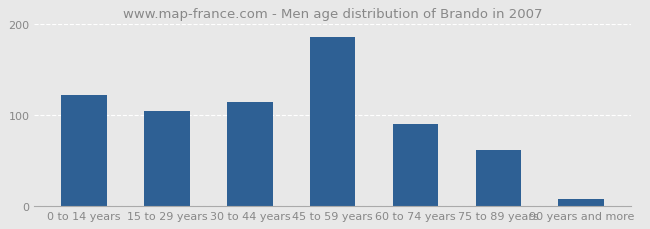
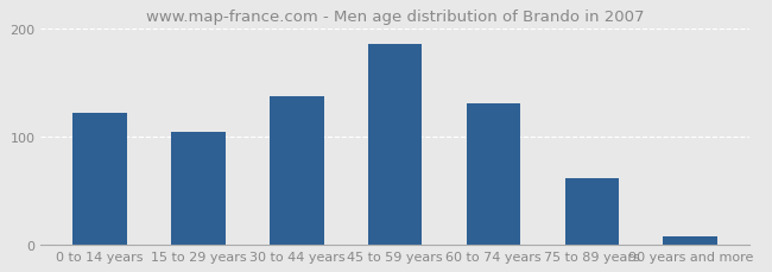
30 to 44 years: 114 -> 137
60 to 74 years: 90 -> 131
